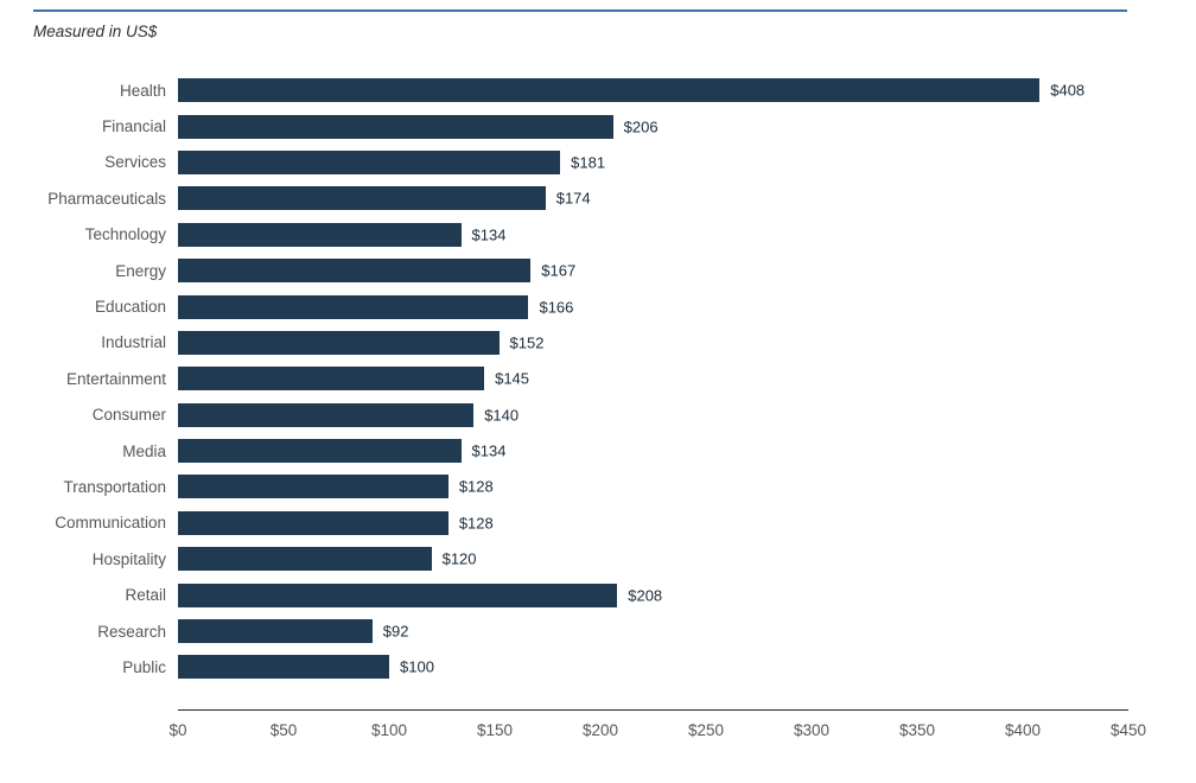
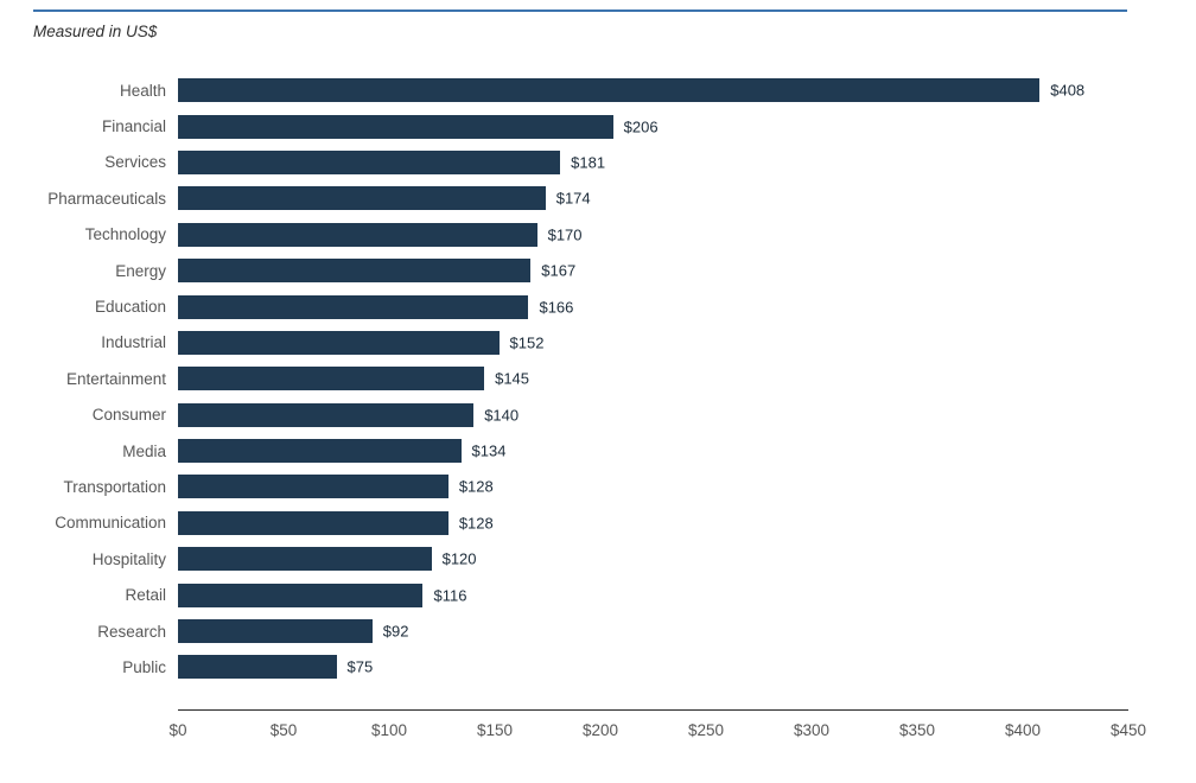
Technology: $134 -> $170
Retail: $208 -> $116
Public: $100 -> $75
